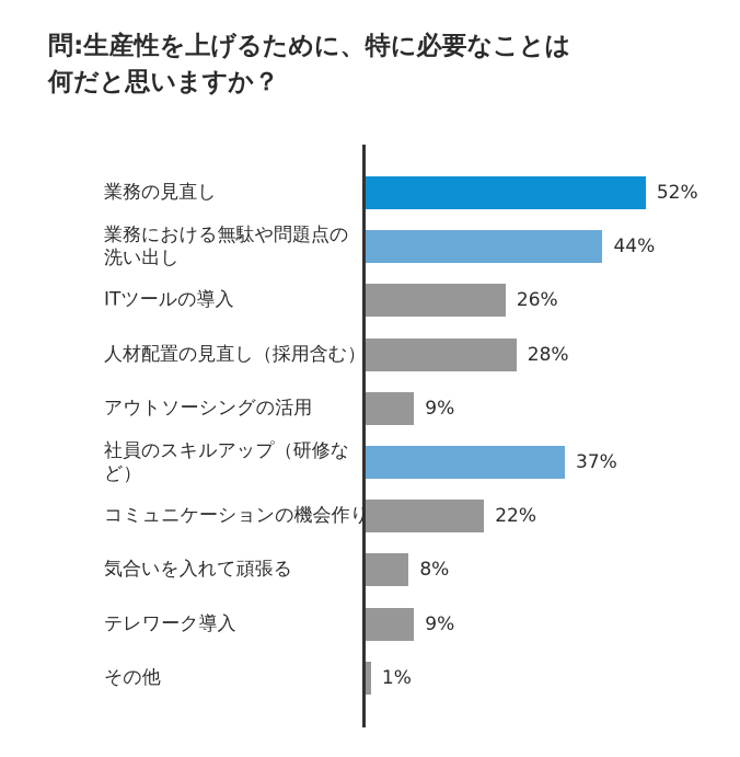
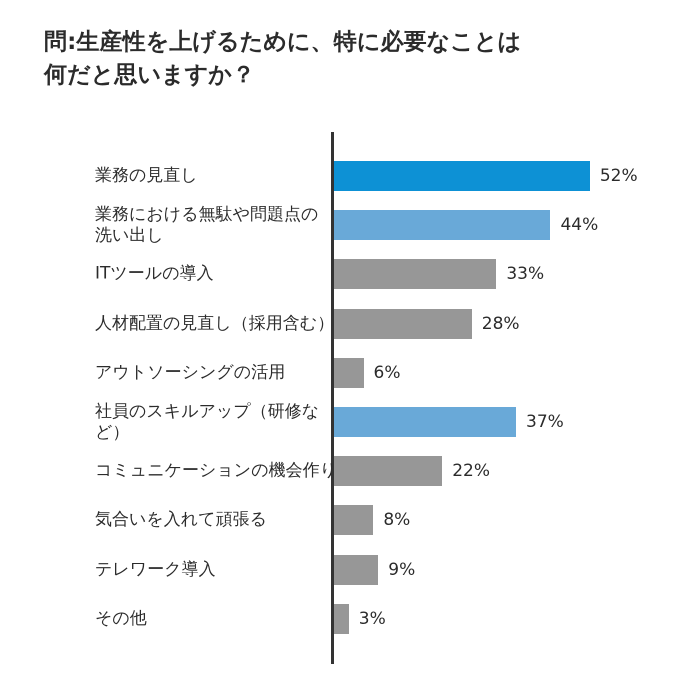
ITツールの導入: 26% -> 33%
アウトソーシングの活用: 9% -> 6%
その他: 1% -> 3%
